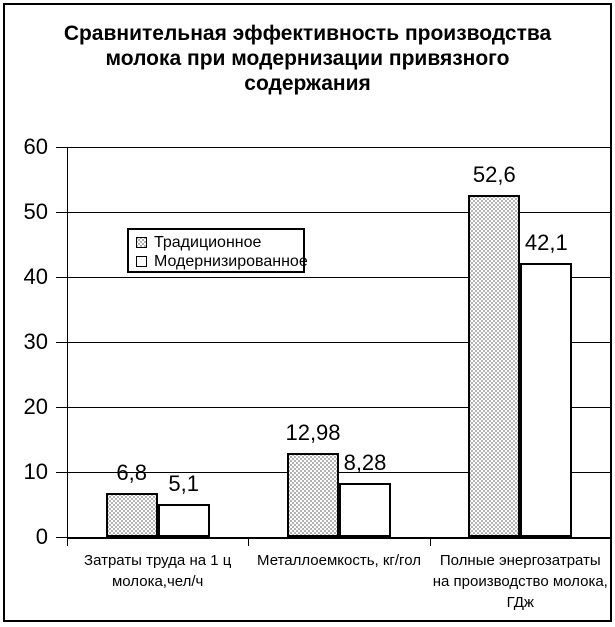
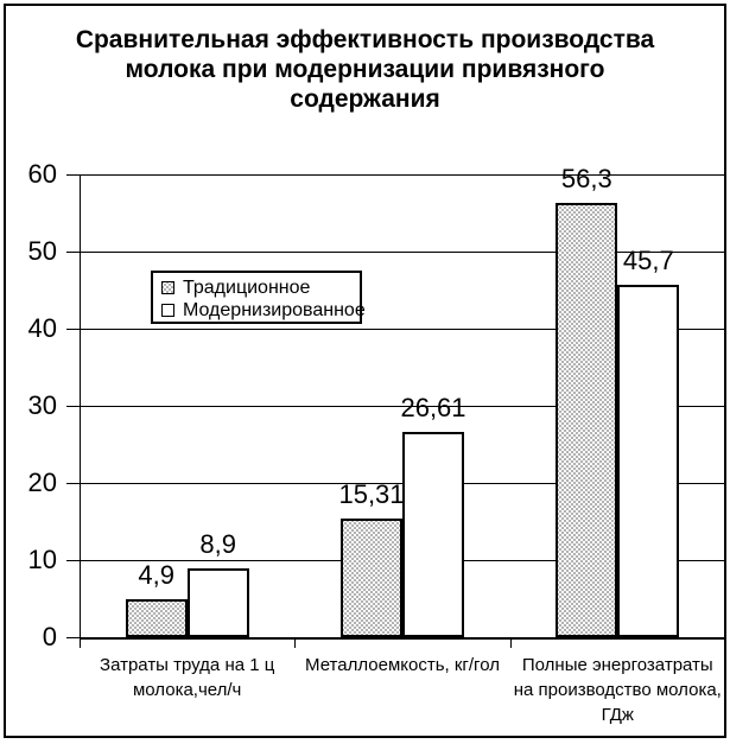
Традиционное/Затраты труда на 1 ц молока,чел/ч: 6,8 -> 4,9
Модернизированное/Затраты труда на 1 ц молока,чел/ч: 5,1 -> 8,9
Традиционное/Металлоемкость, кг/гол: 12,98 -> 15,31
Модернизированное/Металлоемкость, кг/гол: 8,28 -> 26,61
Традиционное/Полные энергозатраты на производство молока, ГДж: 52,6 -> 56,3
Модернизированное/Полные энергозатраты на производство молока, ГДж: 42,1 -> 45,7
